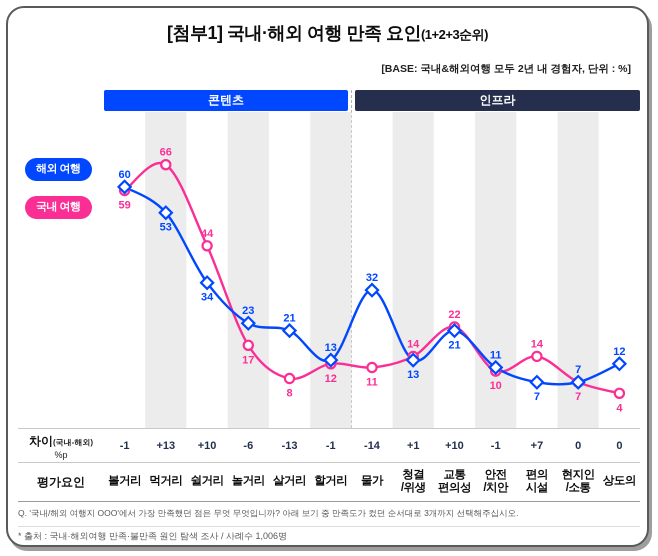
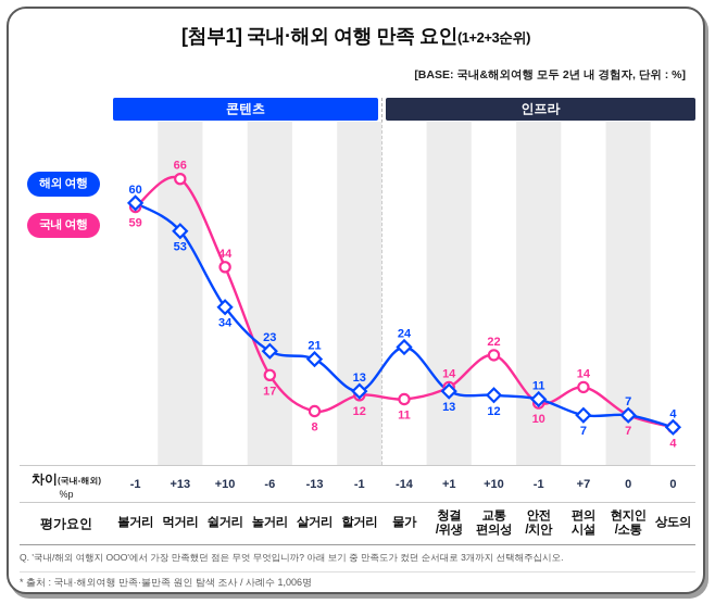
해외 여행/물가: 32 -> 24
해외 여행/교통 편의성: 21 -> 12
해외 여행/상도의: 12 -> 4
